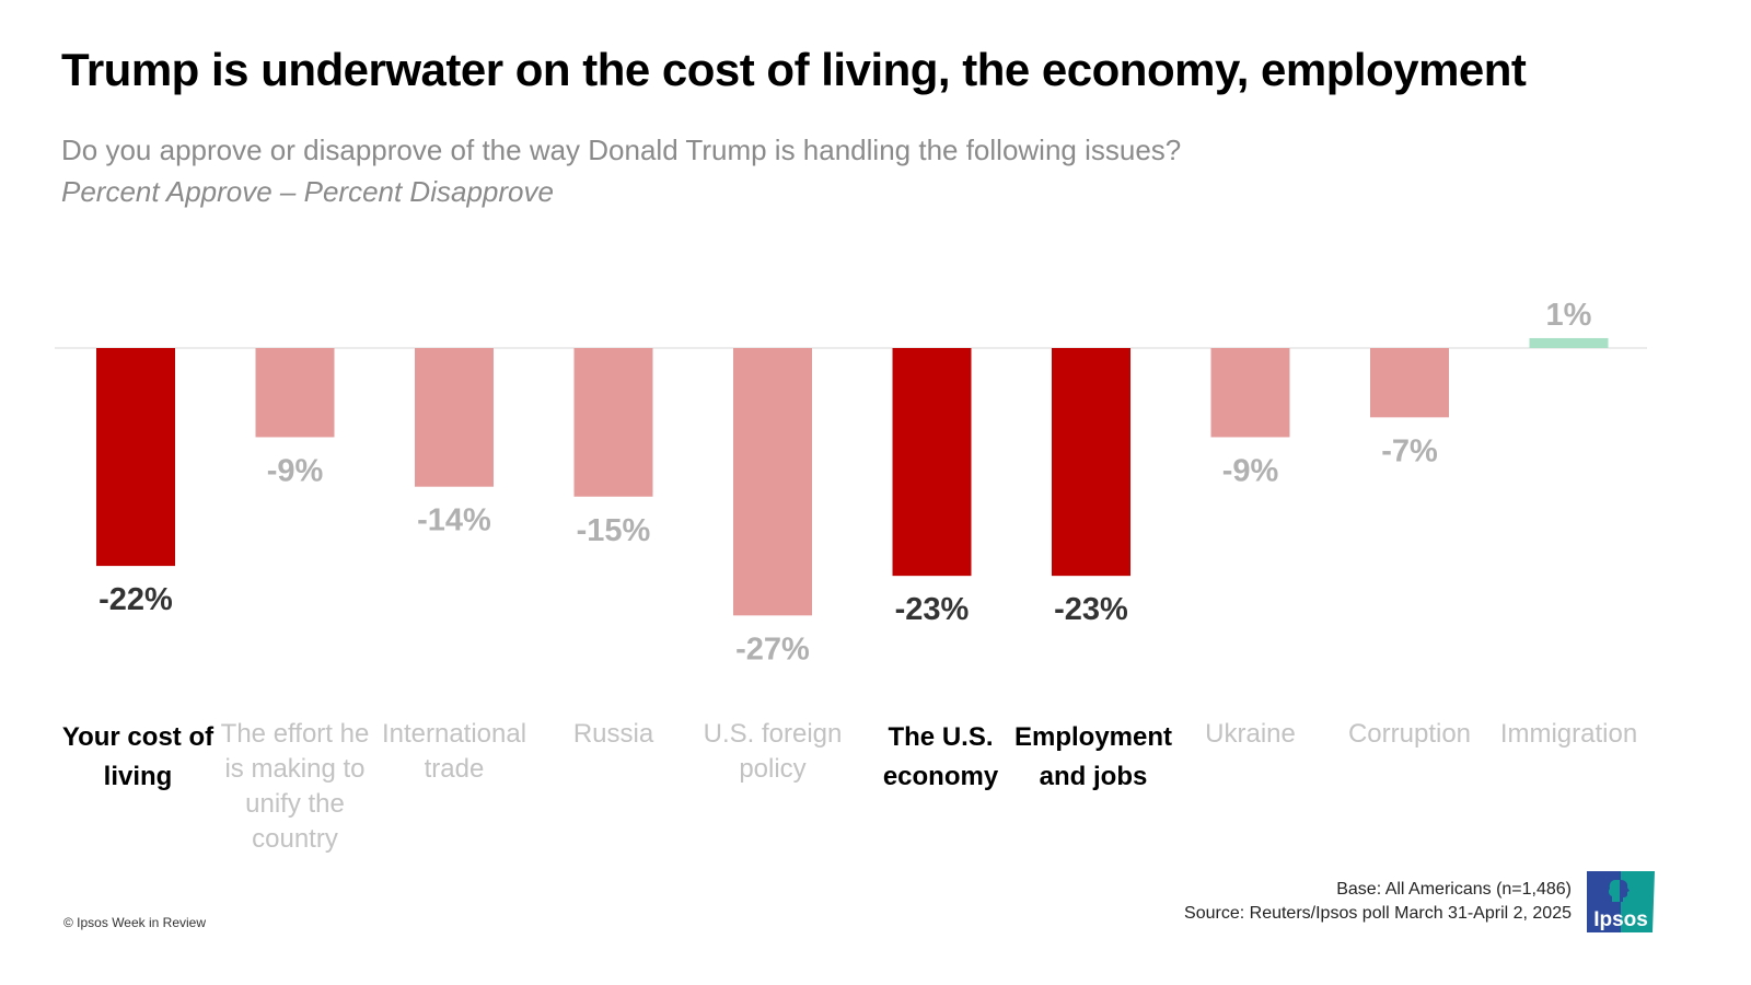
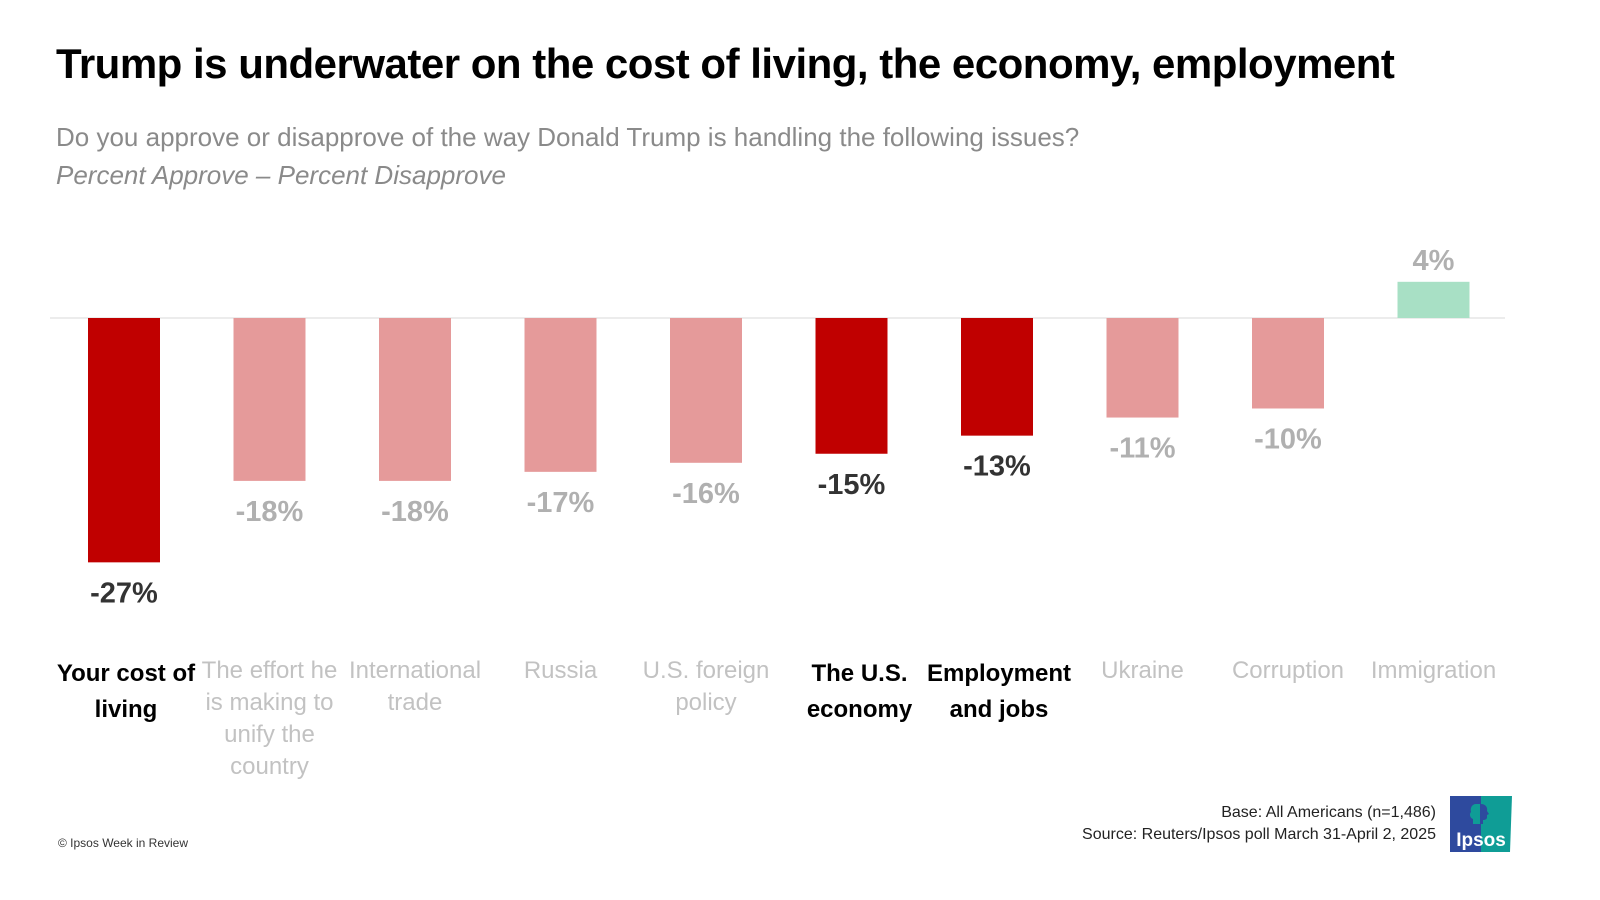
Your cost of living: -22% -> -27%
The effort he is making to unify the country: -9% -> -18%
International trade: -14% -> -18%
Russia: -15% -> -17%
U.S. foreign policy: -27% -> -16%
The U.S. economy: -23% -> -15%
Employment and jobs: -23% -> -13%
Ukraine: -9% -> -11%
Corruption: -7% -> -10%
Immigration: 1% -> 4%
